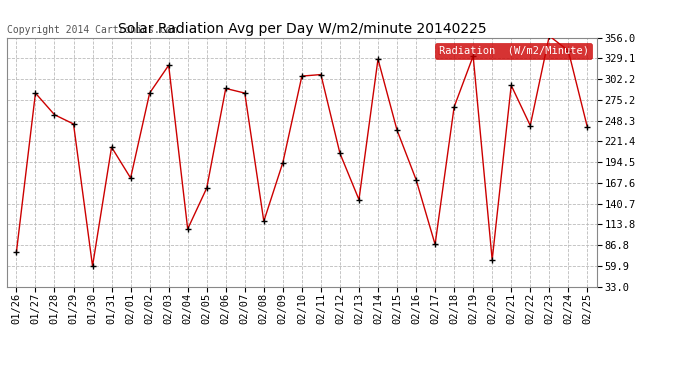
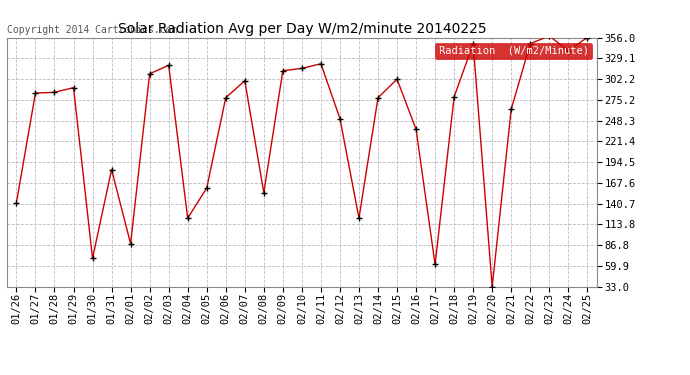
01/26: 78 -> 142
01/28: 256 -> 285
01/29: 244 -> 291
01/30: 60 -> 70
01/31: 214 -> 185
02/01: 174 -> 89
02/02: 284 -> 309
02/04: 108 -> 122
02/06: 290 -> 278
02/07: 284 -> 300
02/08: 118 -> 155
02/09: 194 -> 313
02/10: 306 -> 316
02/11: 308 -> 322
02/12: 206 -> 251
02/13: 146 -> 122
02/14: 328 -> 278
02/15: 236 -> 302
02/16: 172 -> 237
02/17: 88 -> 62
02/18: 266 -> 279
02/19: 332 -> 348
02/20: 68 -> 33
02/21: 294 -> 263
02/22: 242 -> 348
02/25: 240 -> 356
